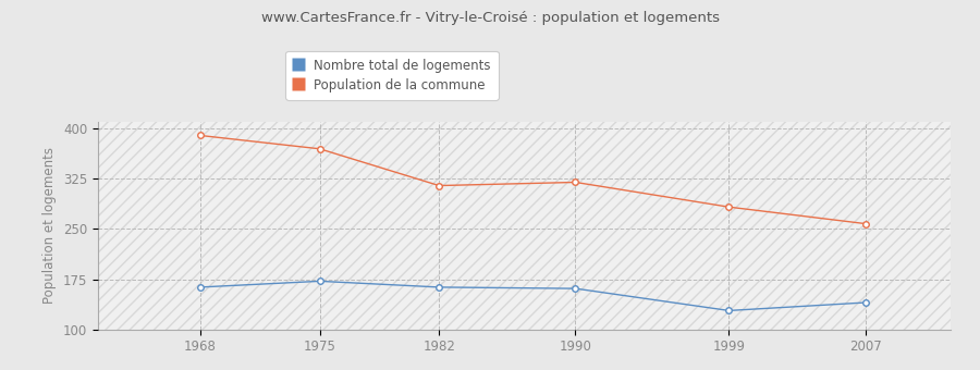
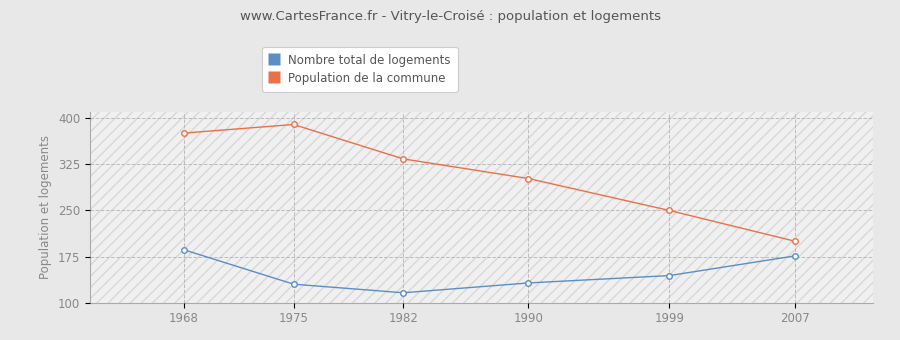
Nombre total de logements/1968: 163 -> 186
Population de la commune/1968: 390 -> 376
Nombre total de logements/1975: 172 -> 130
Population de la commune/1975: 370 -> 390
Nombre total de logements/1982: 163 -> 116
Population de la commune/1982: 315 -> 334
Nombre total de logements/1990: 161 -> 132
Population de la commune/1990: 320 -> 302
Nombre total de logements/1999: 128 -> 144
Population de la commune/1999: 283 -> 250
Nombre total de logements/2007: 140 -> 176
Population de la commune/2007: 258 -> 200
